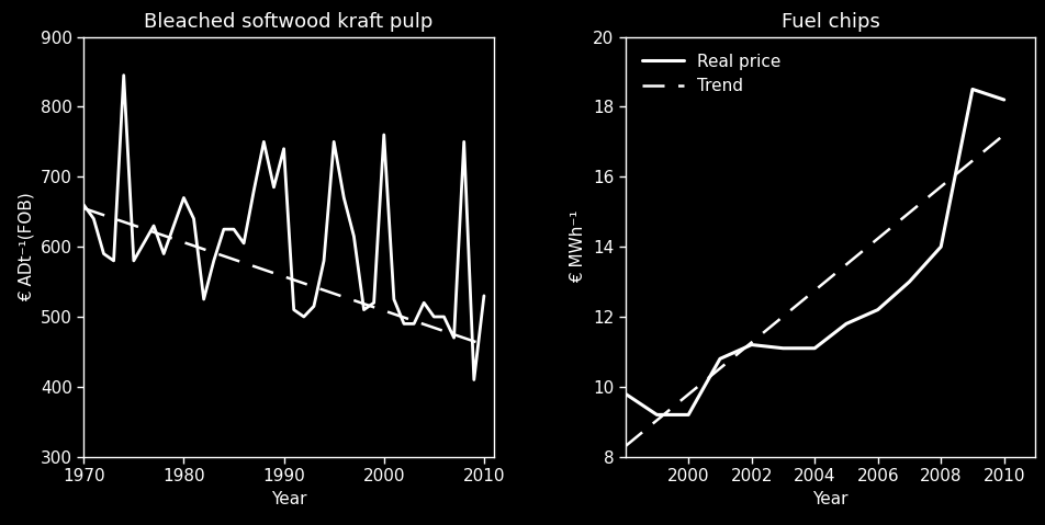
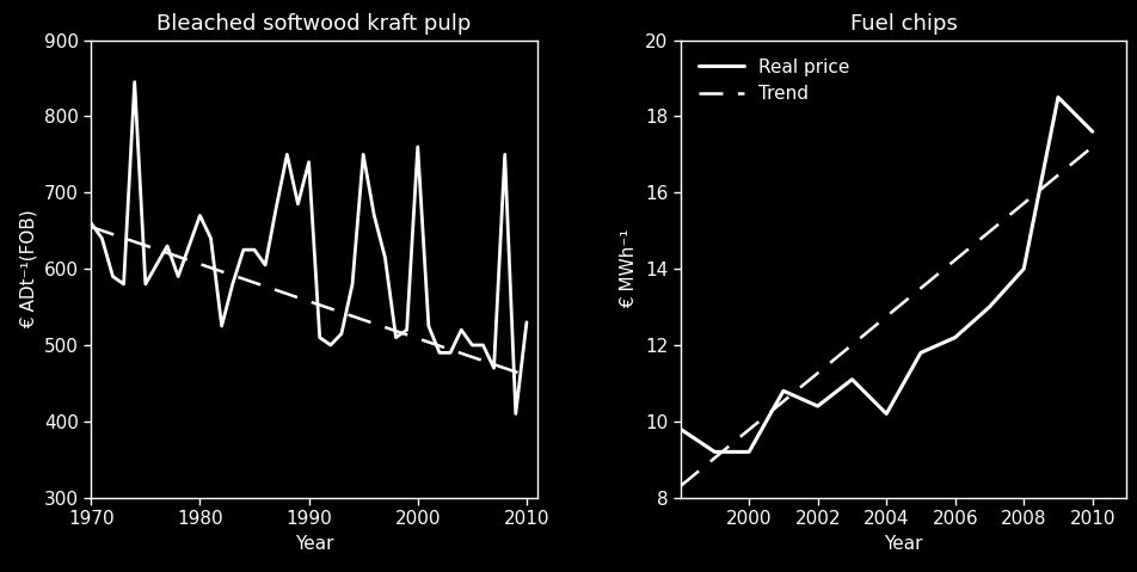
Fuel chips/2002: 11.2 -> 10.4
Fuel chips/2004: 11.1 -> 10.2
Fuel chips/2010: 18.2 -> 17.6
